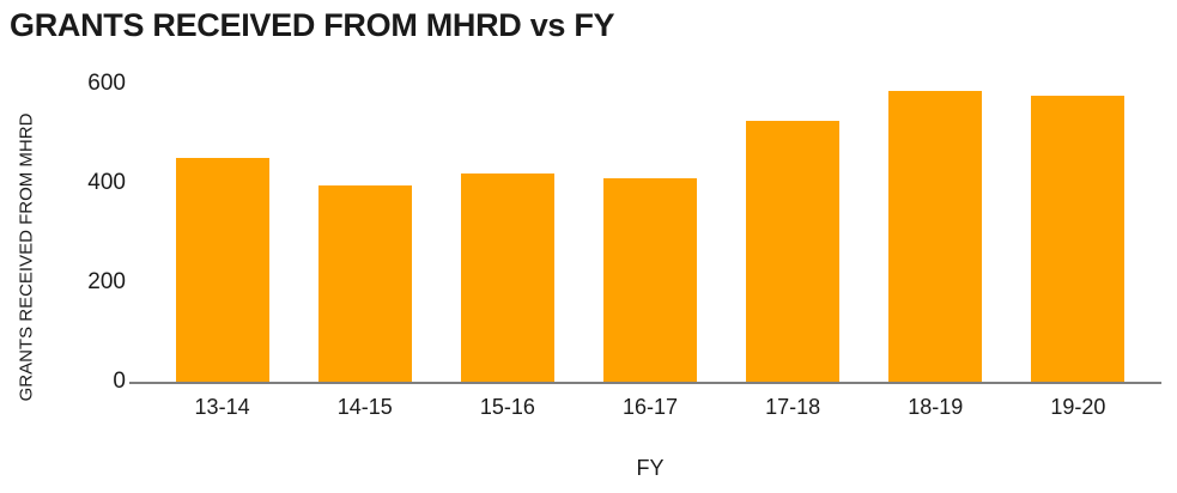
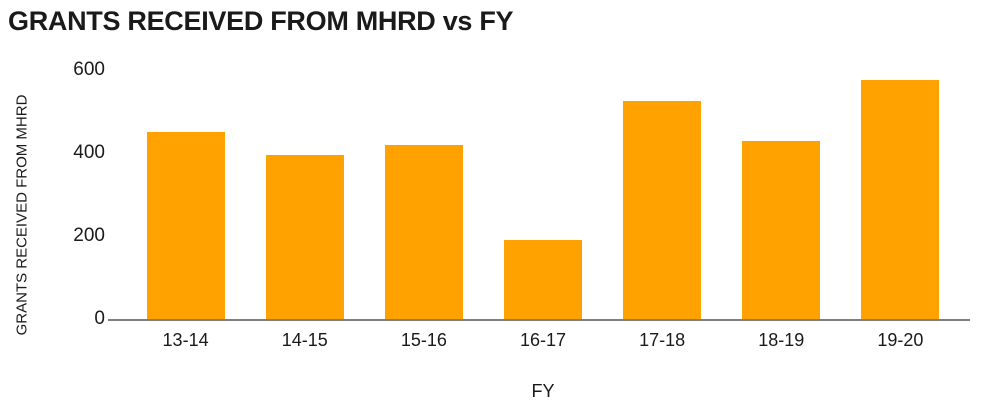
16-17: 410 -> 190
18-19: 580 -> 430
